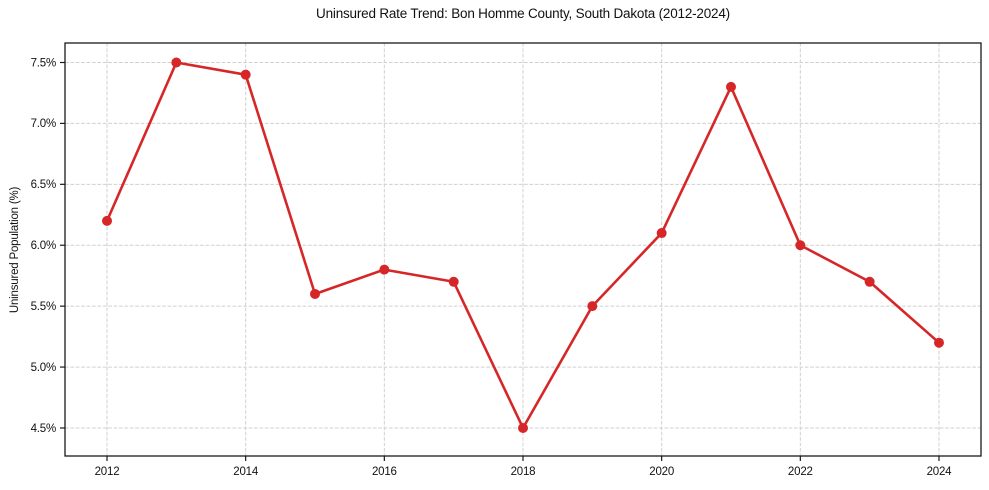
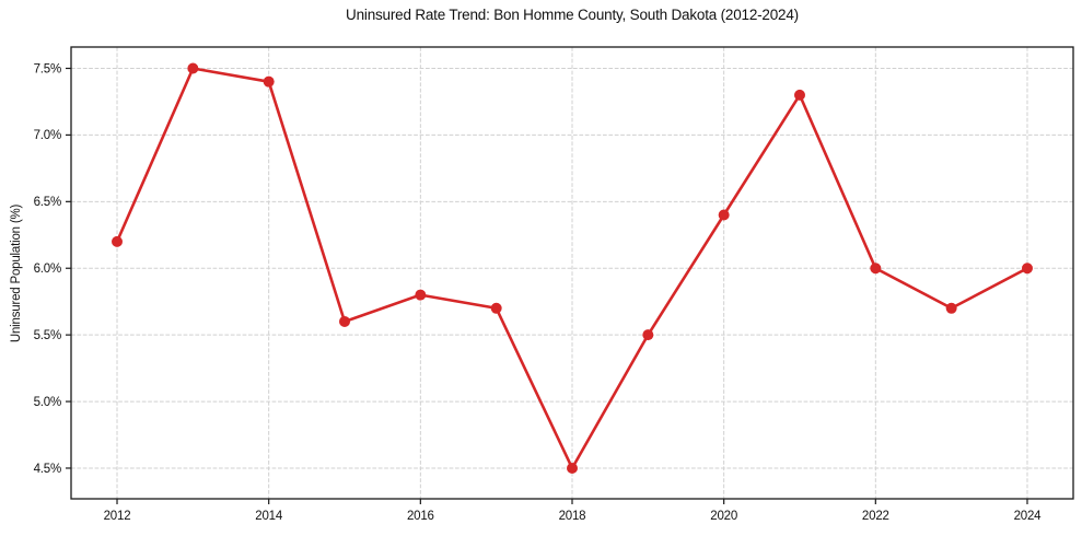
2020: 6.1% -> 6.4%
2024: 5.2% -> 6.0%
